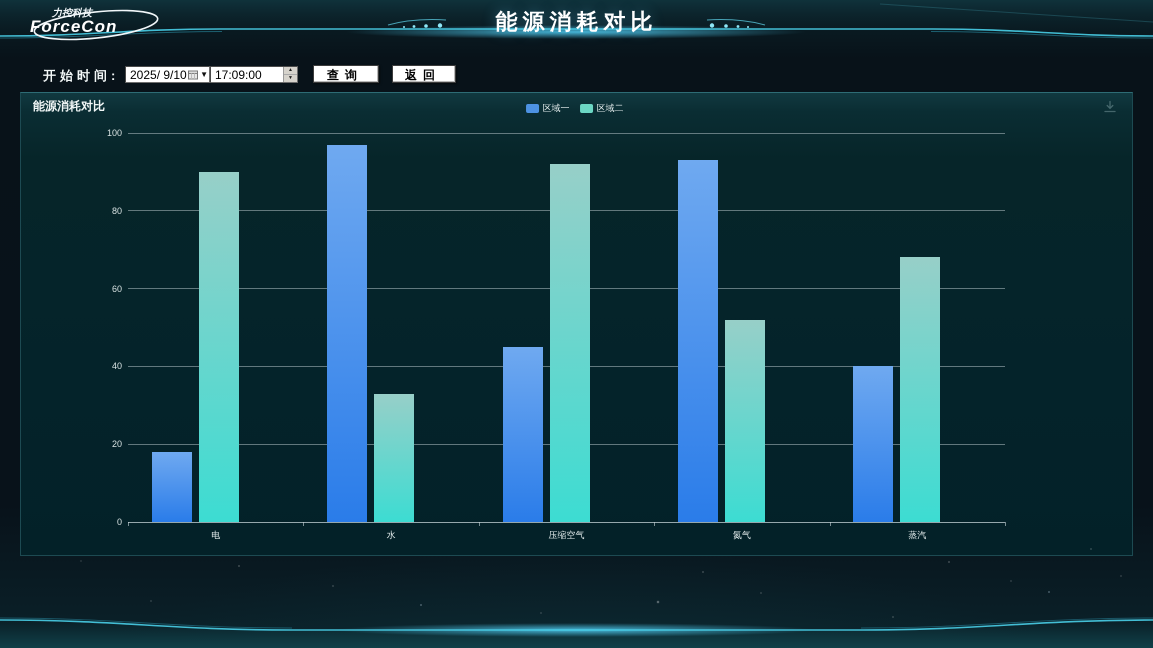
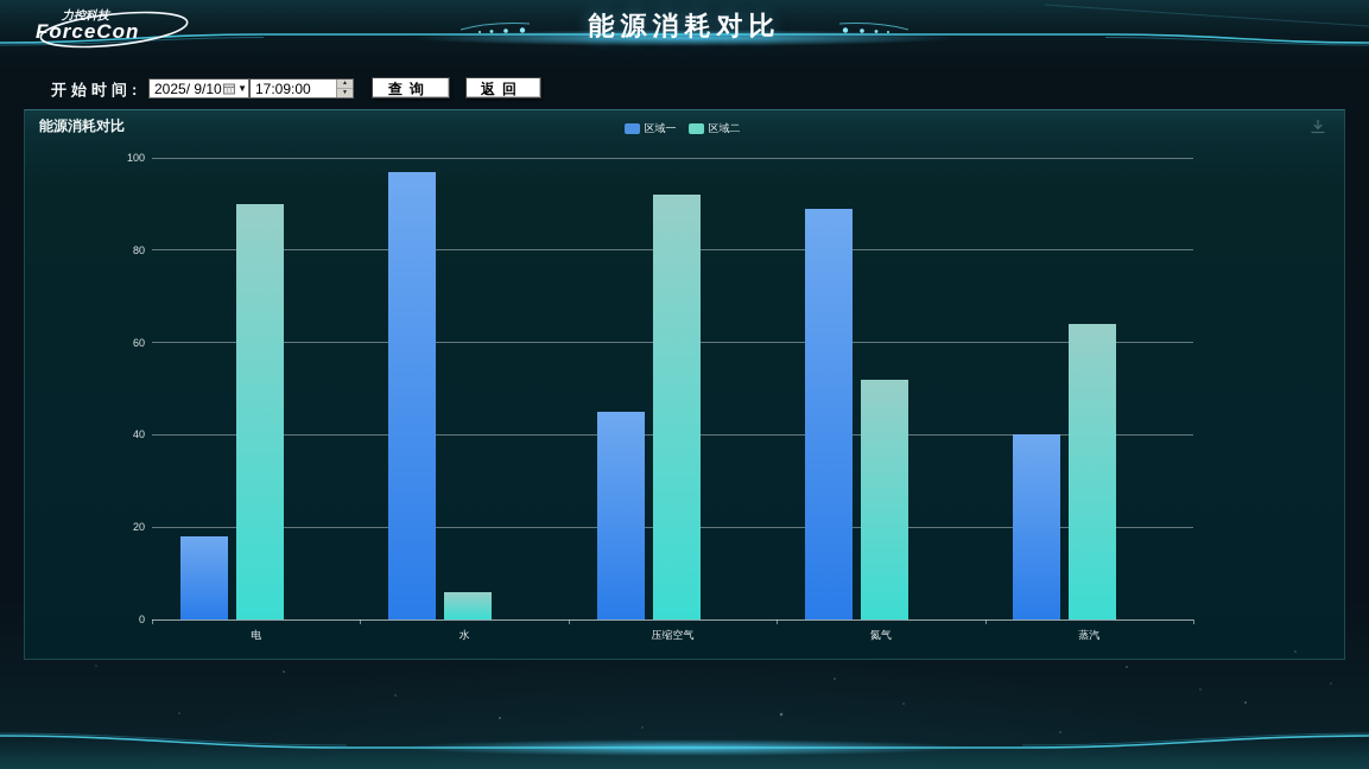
区域二/水: 33 -> 6
区域一/氮气: 93 -> 89
区域二/蒸汽: 68 -> 64
